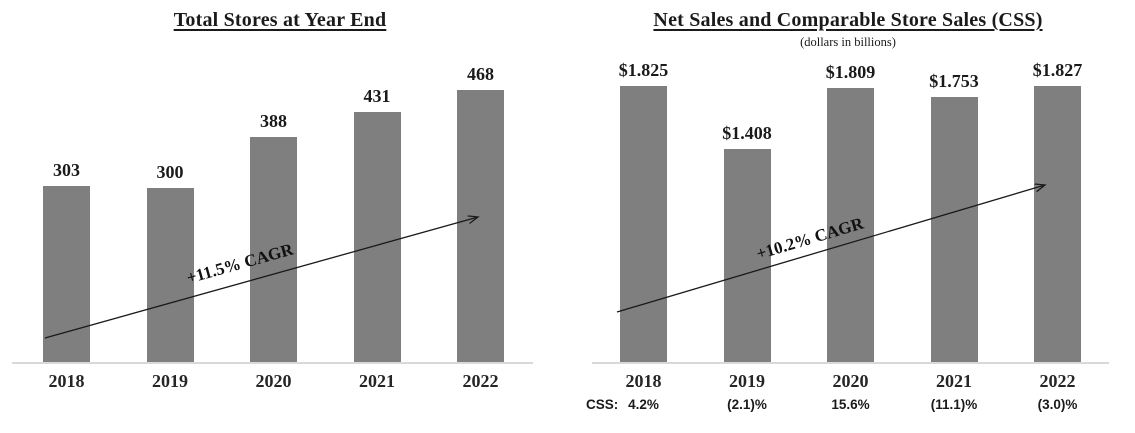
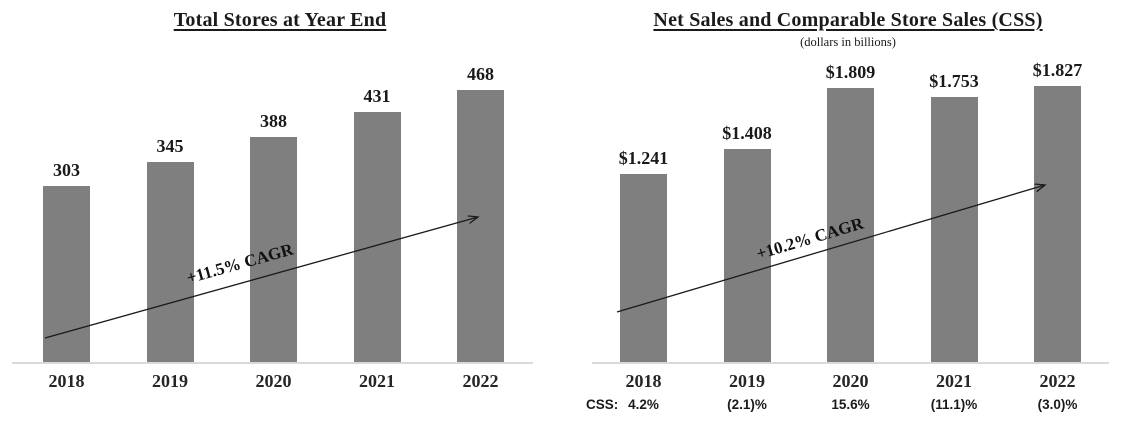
Total Stores at Year End/2019: 300 -> 345
Net Sales and Comparable Store Sales (CSS)/2018: $1.825 -> $1.241
